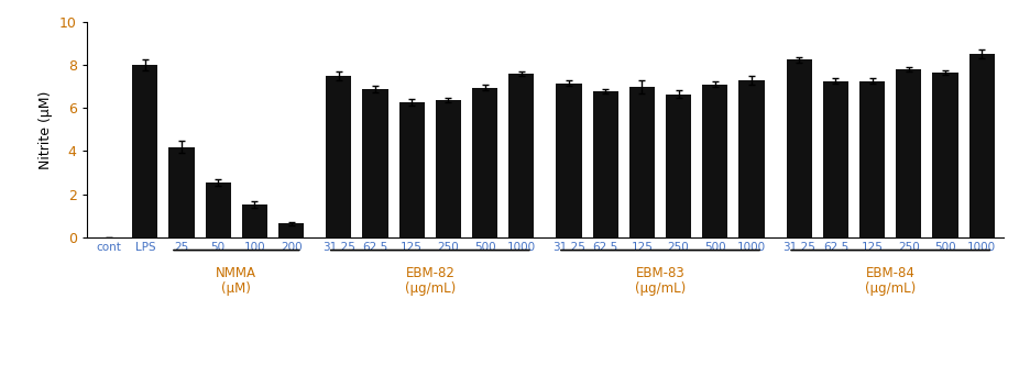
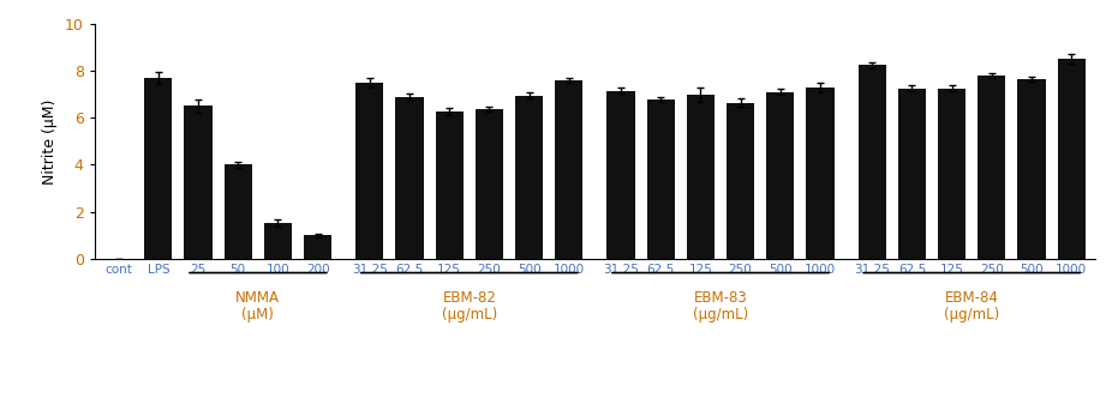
LPS: 8.0 -> 7.7
25: 4.2 -> 6.5
50: 2.5 -> 4.0
200: 0.7 -> 1.0
